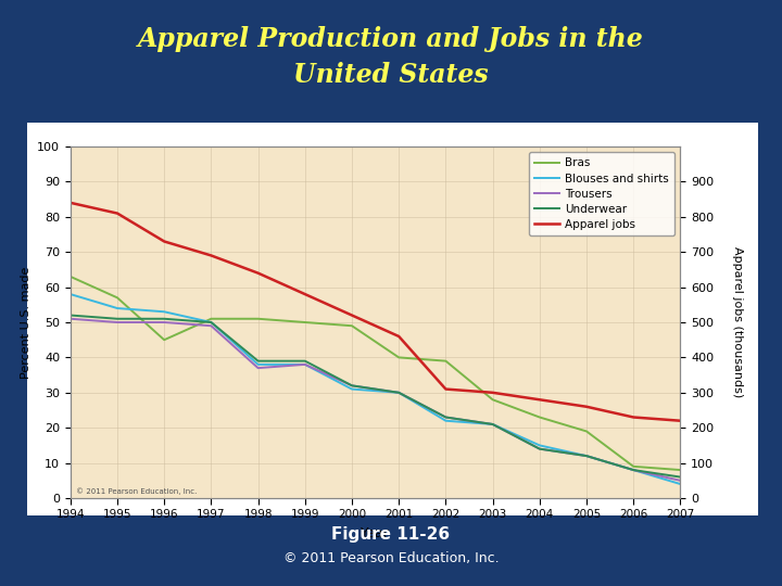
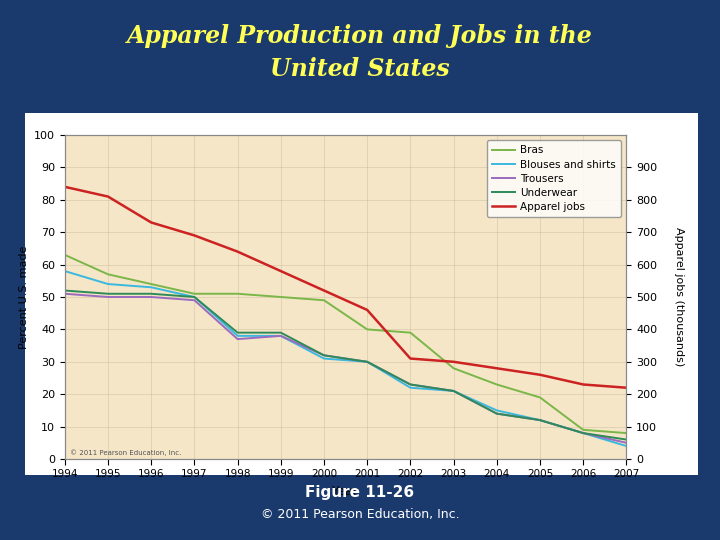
Bras/1996: 45 -> 54
